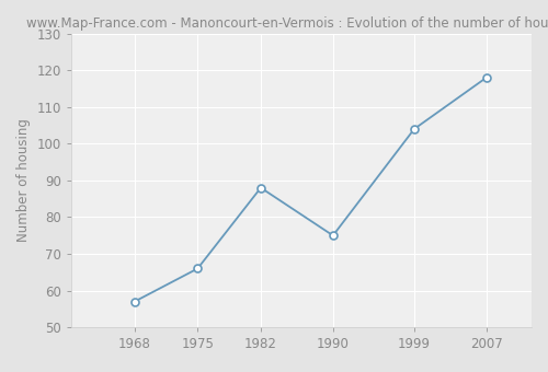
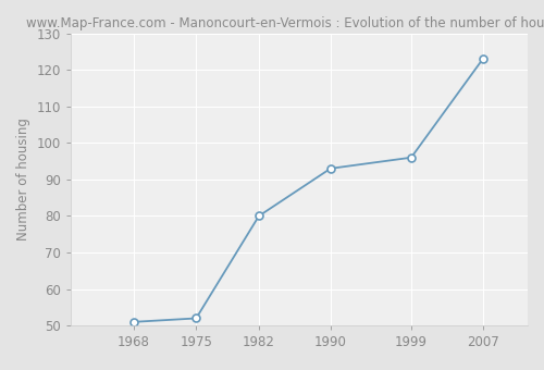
1968: 57 -> 51
1975: 66 -> 52
1982: 88 -> 80
1990: 75 -> 93
1999: 104 -> 96
2007: 118 -> 123
